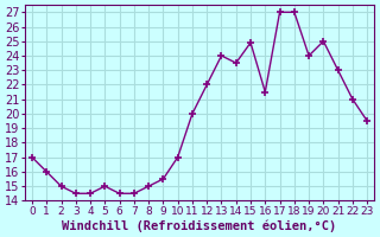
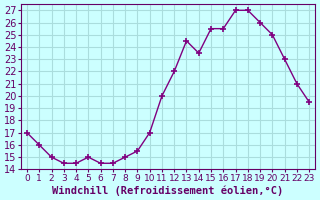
13: 24.0 -> 24.5
15: 24.9 -> 25.5
16: 21.5 -> 25.5
19: 24.0 -> 26.0
